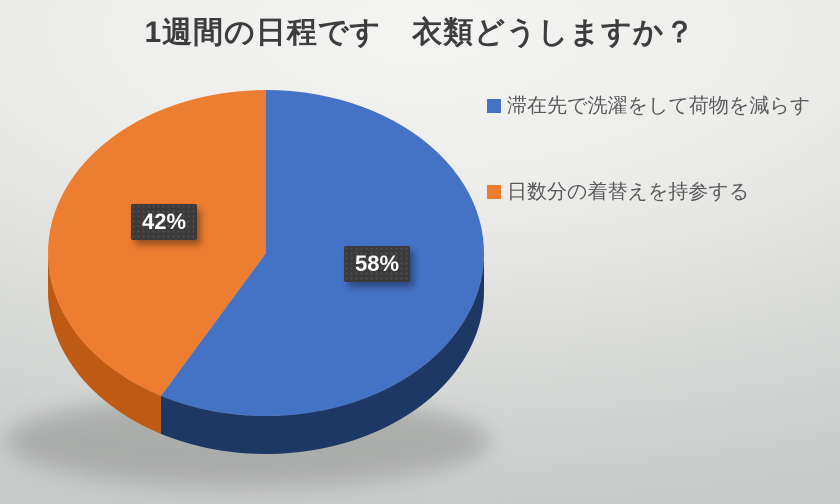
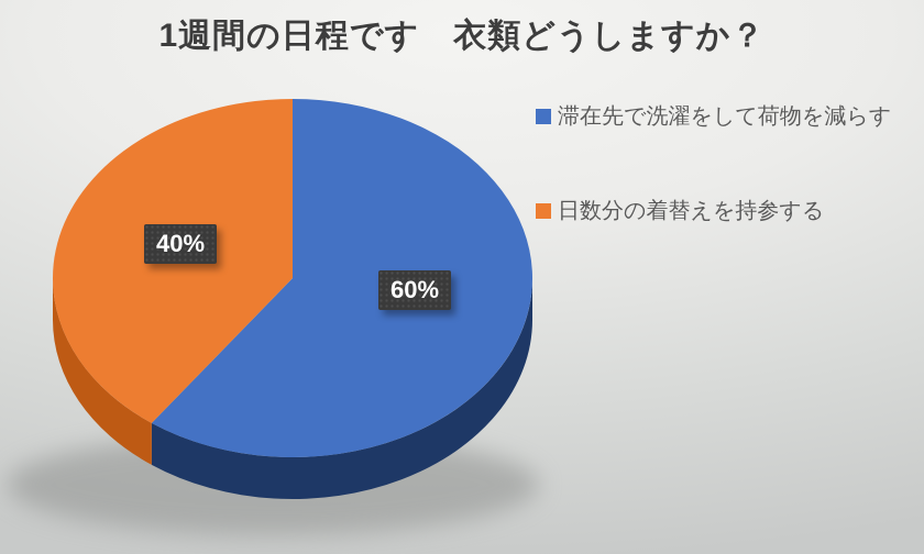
滞在先で洗濯をして荷物を減らす: 58% -> 60%
日数分の着替えを持参する: 42% -> 40%
